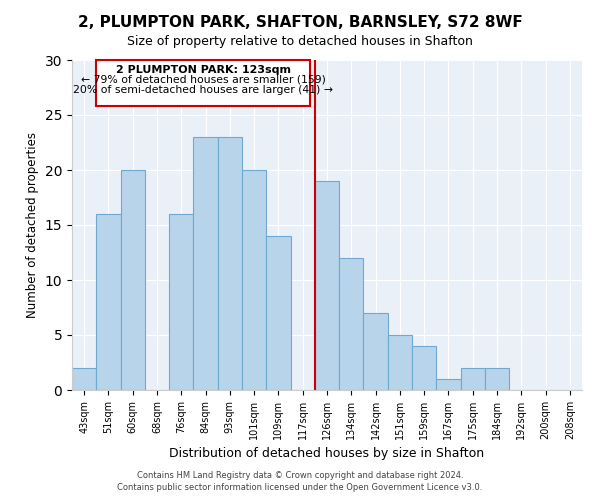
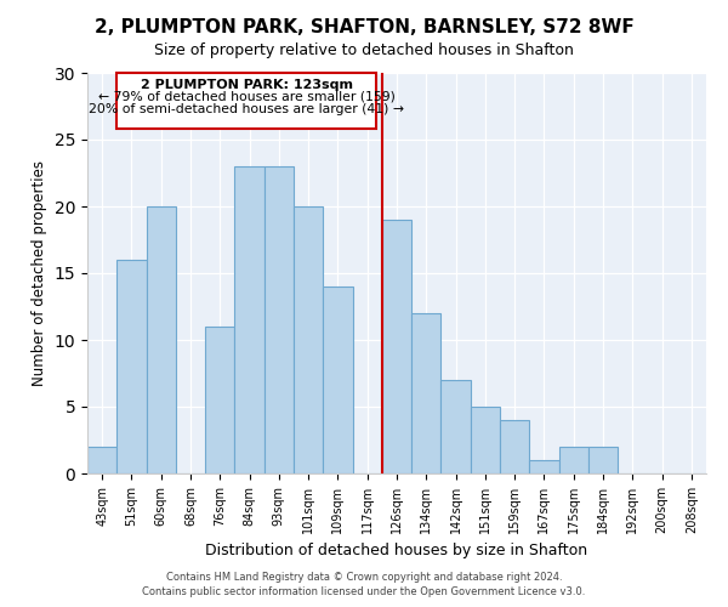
76sqm: 16 -> 11
